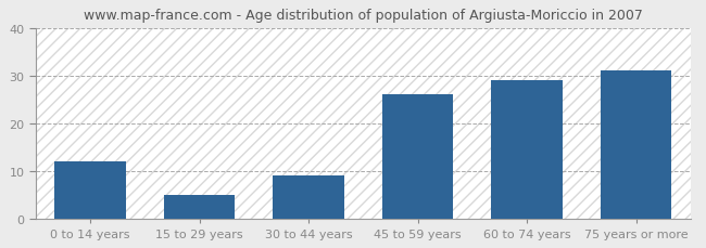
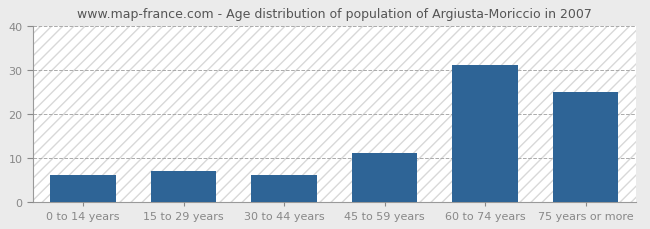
0 to 14 years: 12 -> 6
15 to 29 years: 5 -> 7
30 to 44 years: 9 -> 6
45 to 59 years: 26 -> 11
60 to 74 years: 29 -> 31
75 years or more: 31 -> 25
